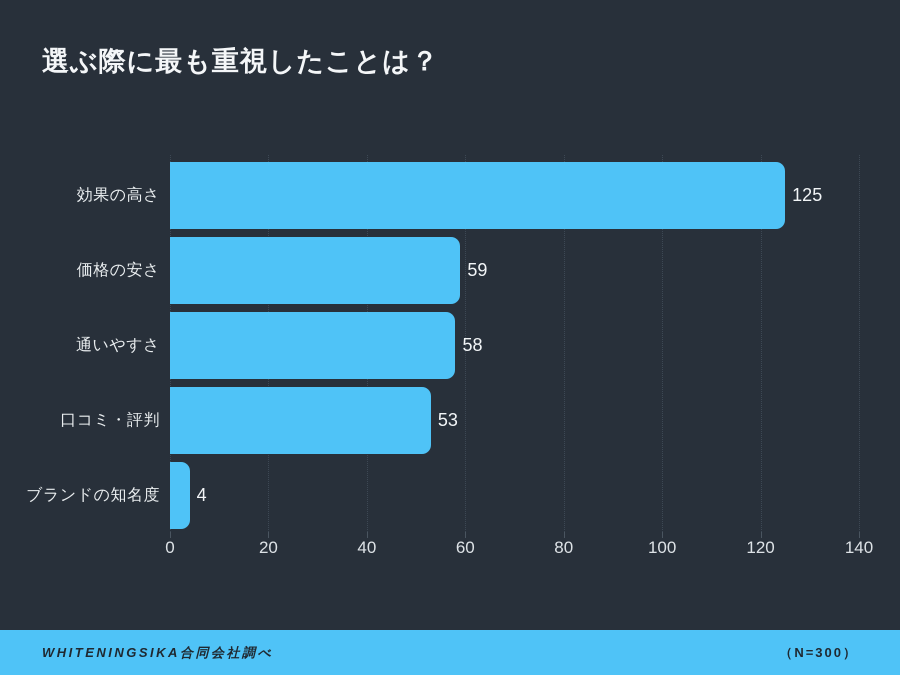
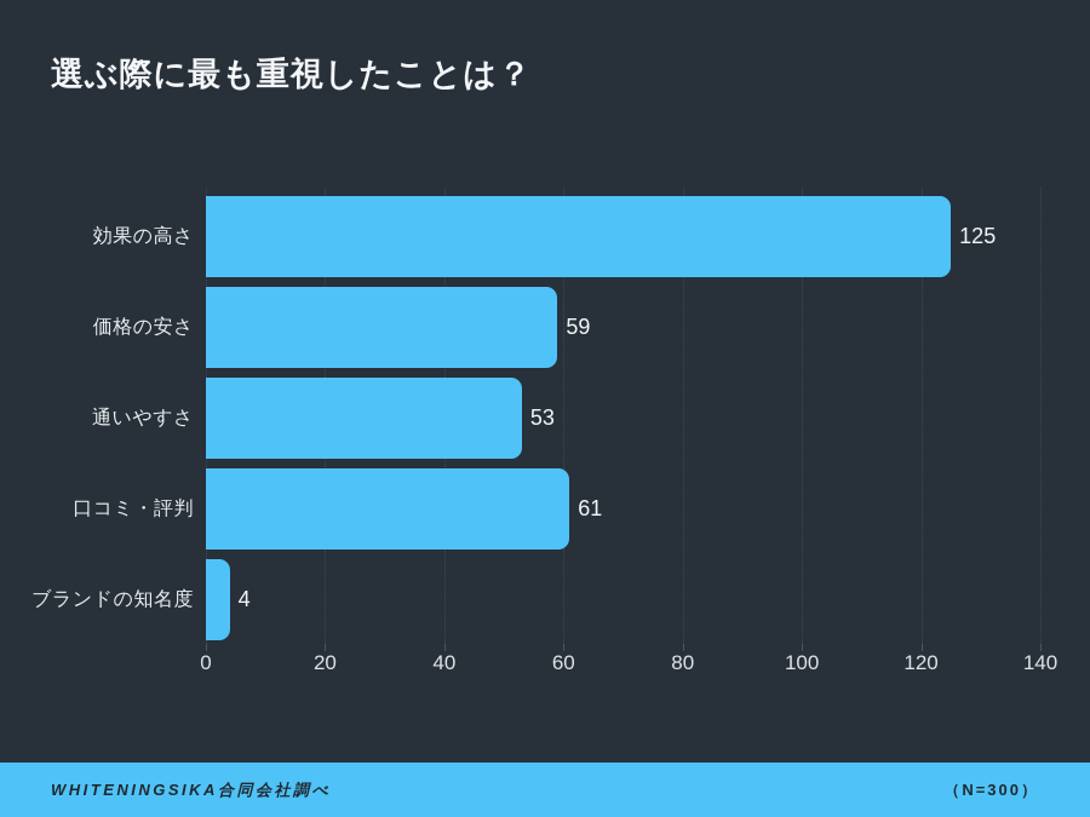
通いやすさ: 58 -> 53
口コミ・評判: 53 -> 61
